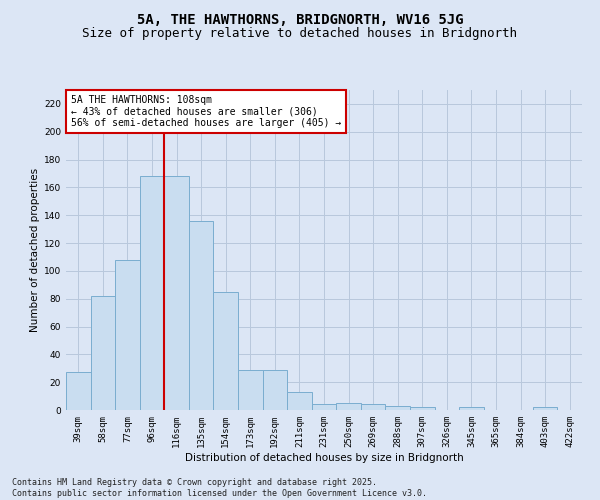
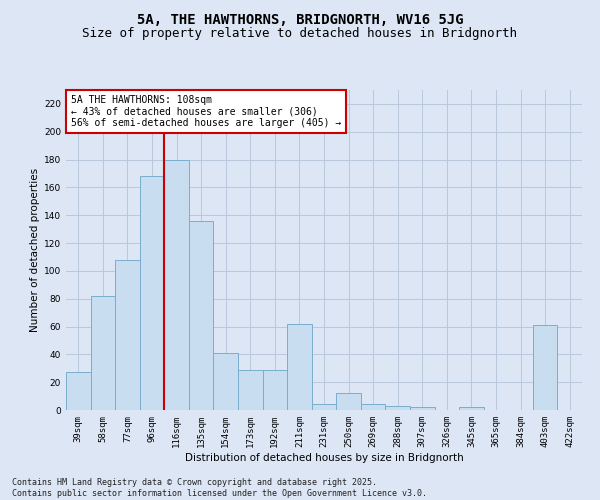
116sqm: 168 -> 180
154sqm: 85 -> 41
211sqm: 13 -> 62
250sqm: 5 -> 12
403sqm: 2 -> 61
